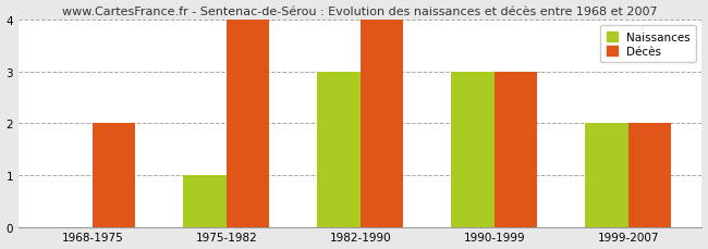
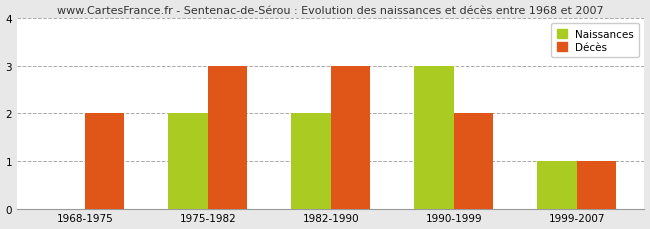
Naissances/1975-1982: 1 -> 2
Décès/1975-1982: 4 -> 3
Naissances/1982-1990: 3 -> 2
Décès/1982-1990: 4 -> 3
Décès/1990-1999: 3 -> 2
Naissances/1999-2007: 2 -> 1
Décès/1999-2007: 2 -> 1
